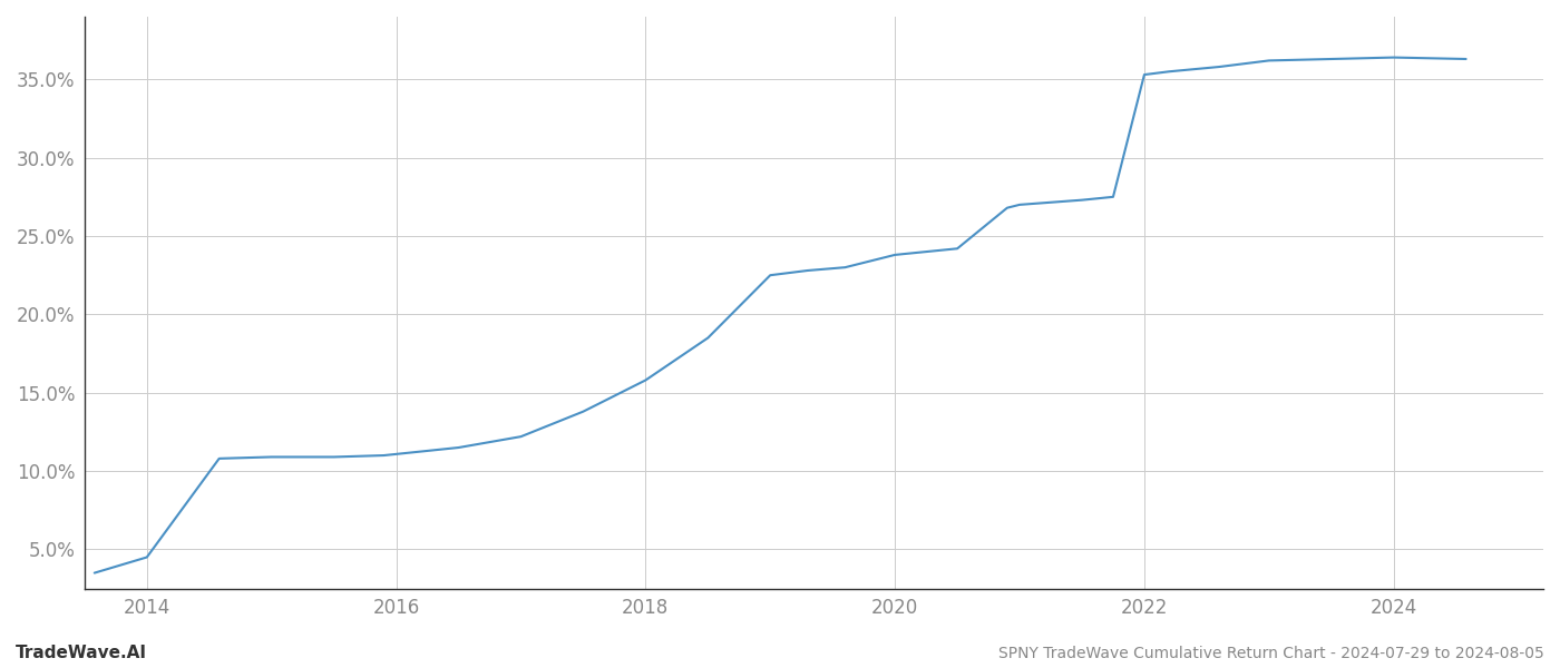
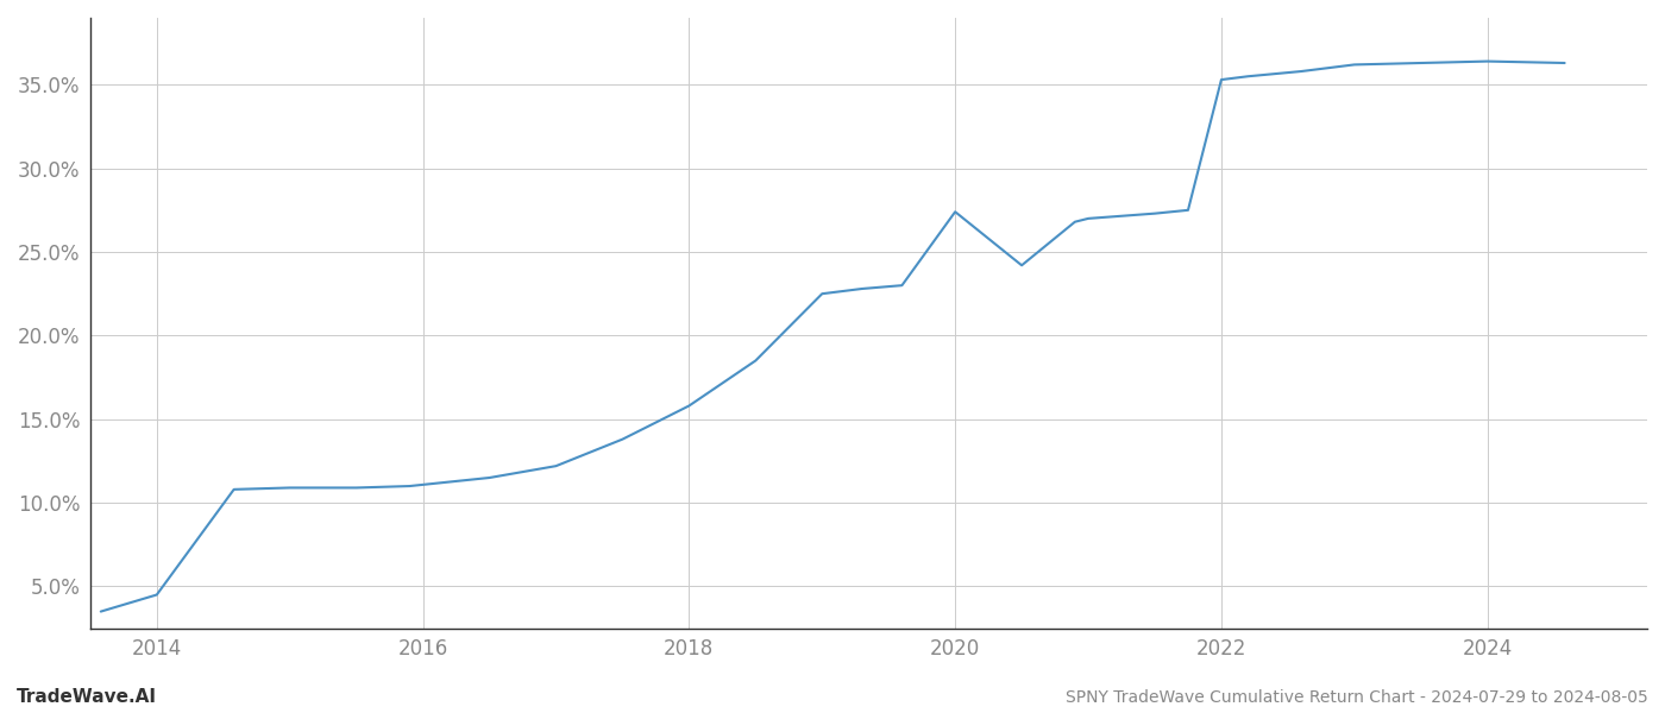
2020: 23.8% -> 27.4%
